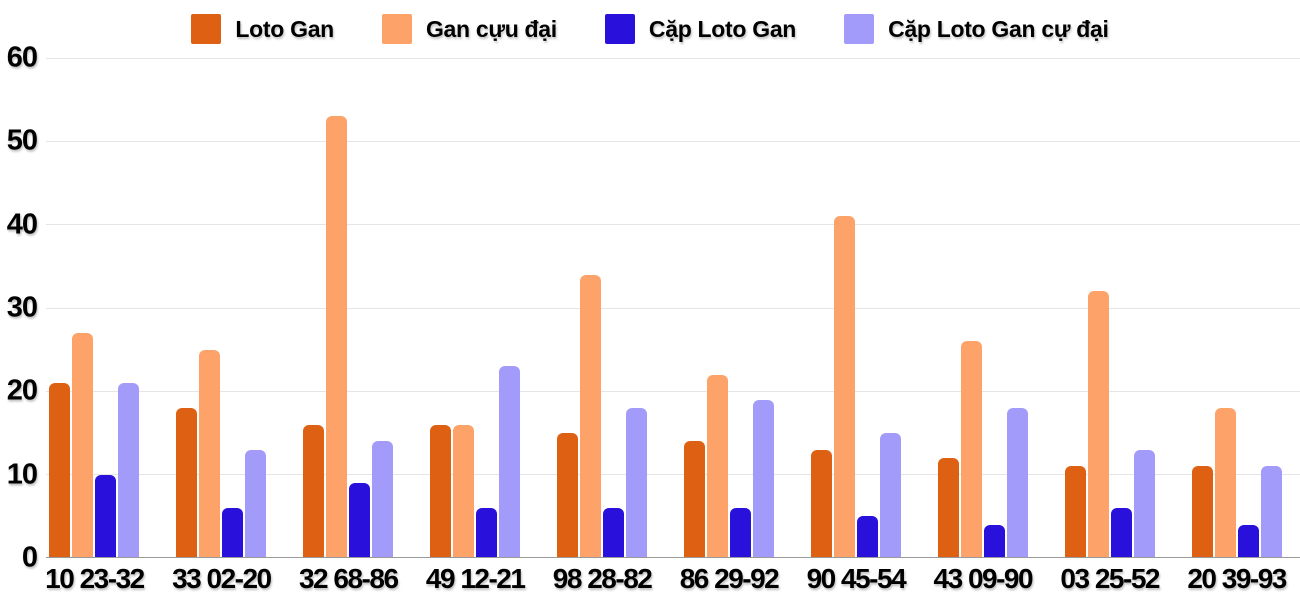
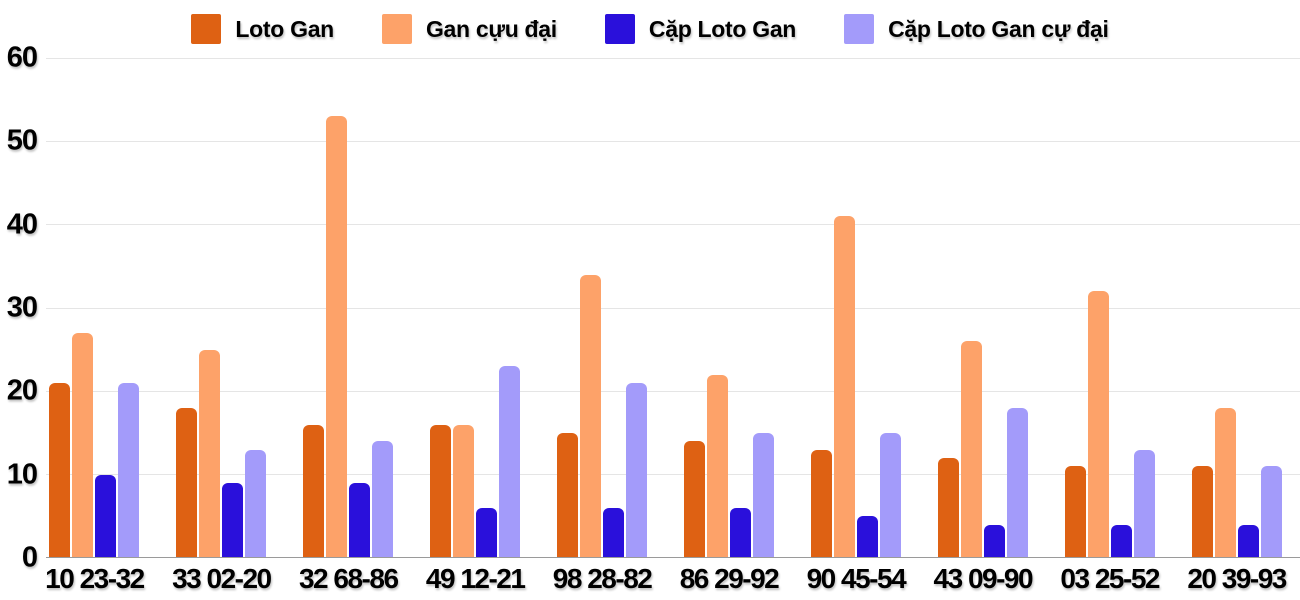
Cặp Loto Gan/33 02-20: 6 -> 9
Cặp Loto Gan cự đại/98 28-82: 18 -> 21
Cặp Loto Gan cự đại/86 29-92: 19 -> 15
Cặp Loto Gan/03 25-52: 6 -> 4
